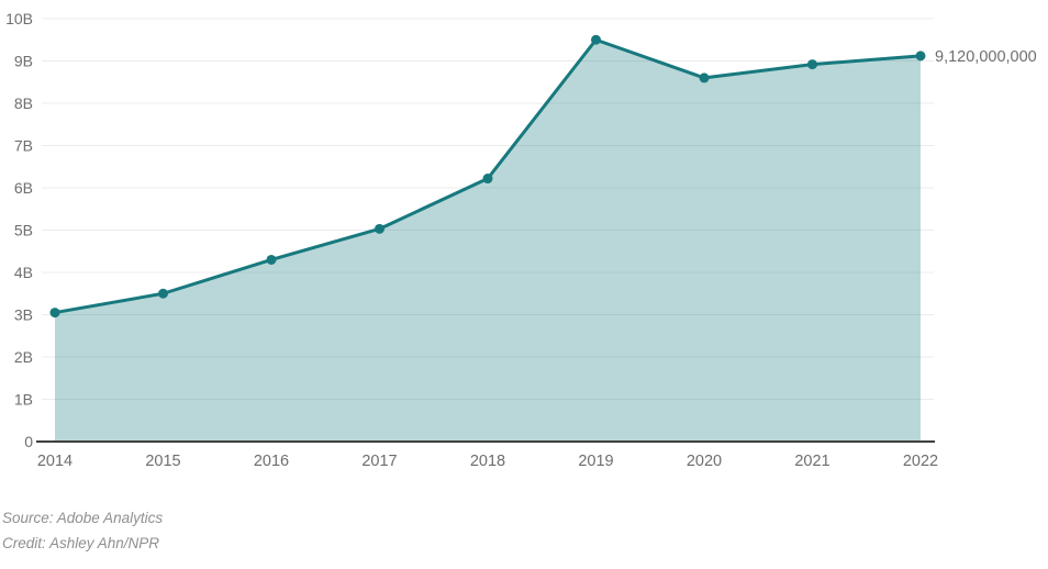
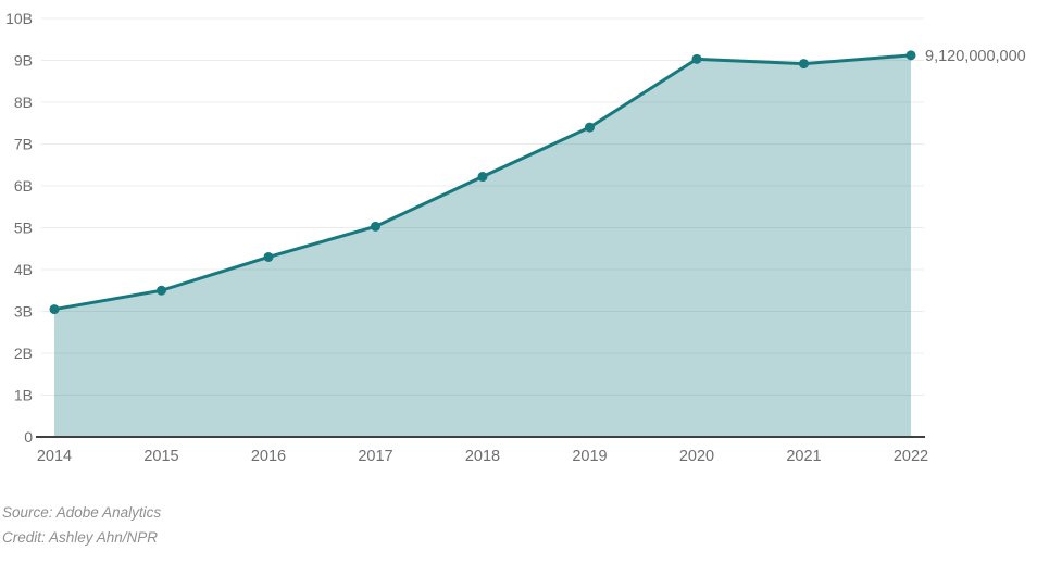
2019: 9.5B -> 7.4B
2020: 8.6B -> 9.0B
